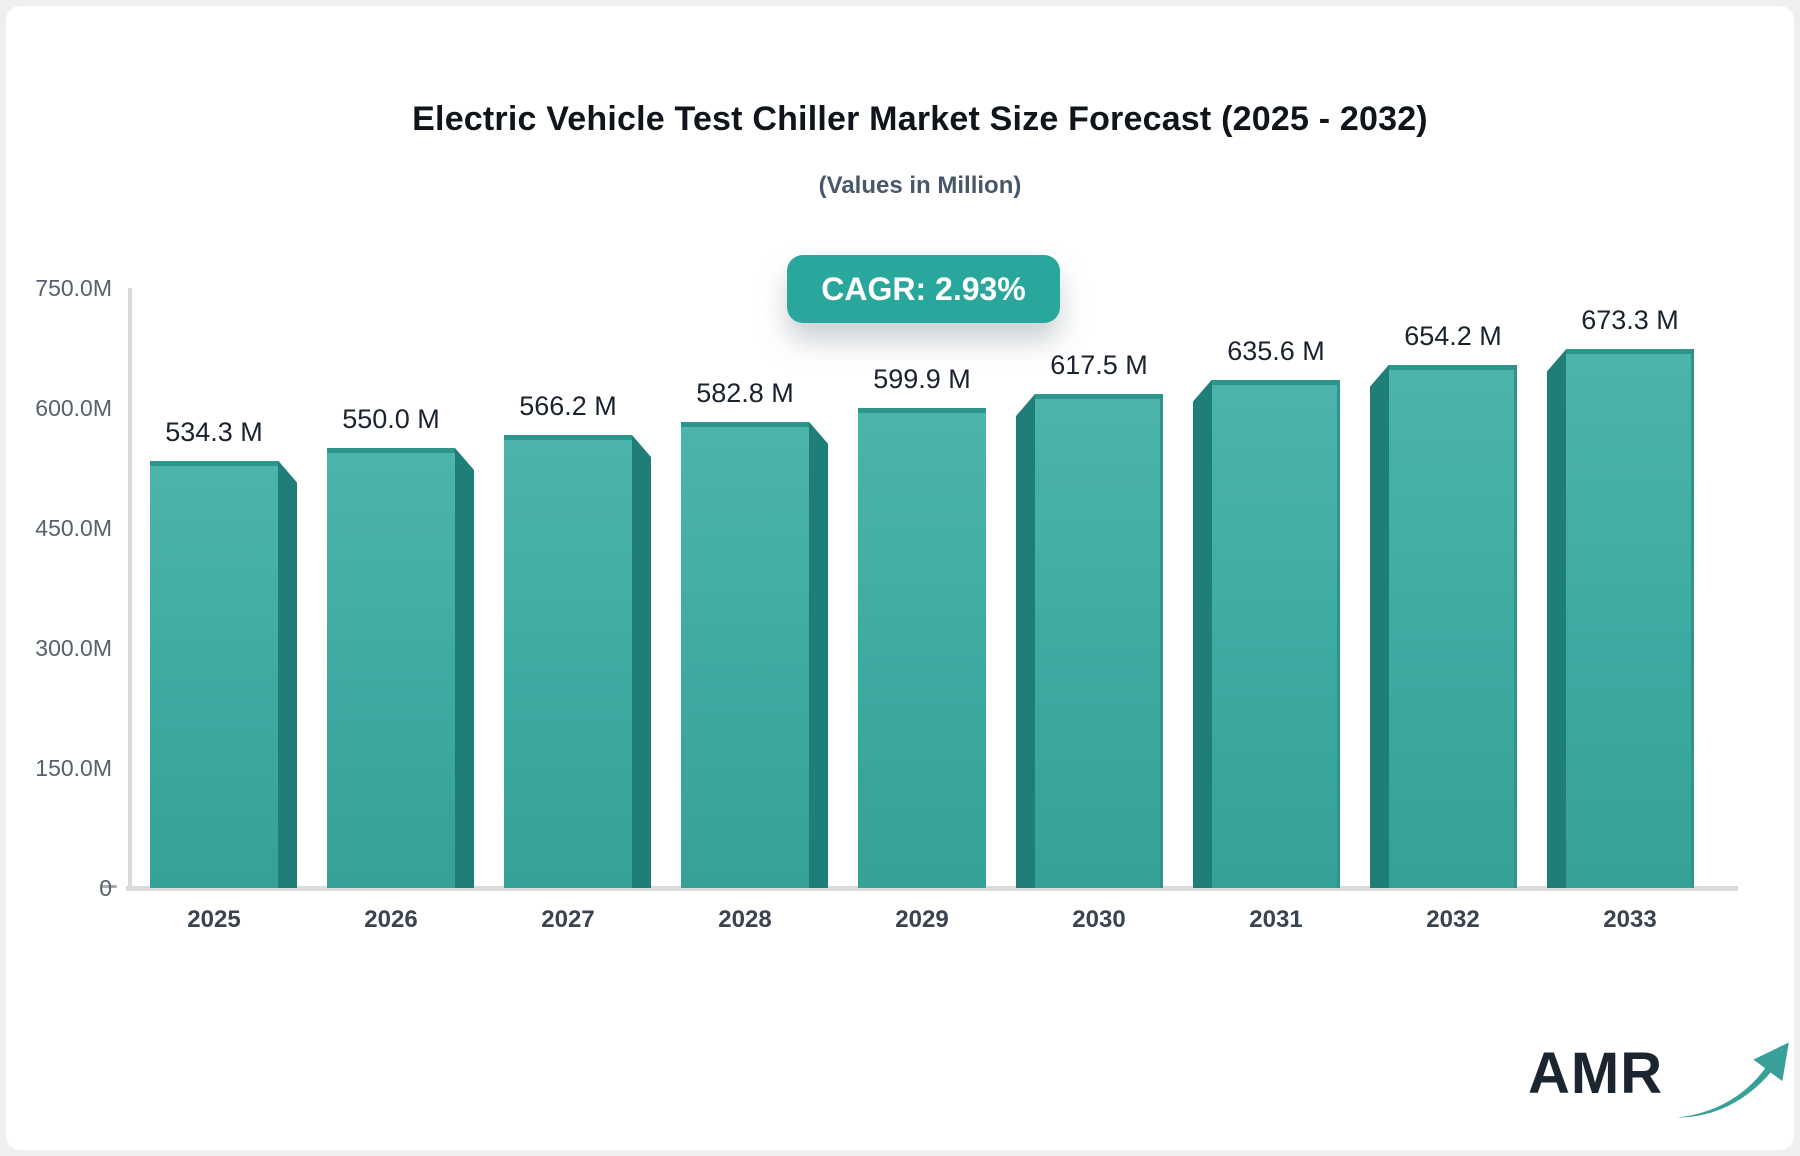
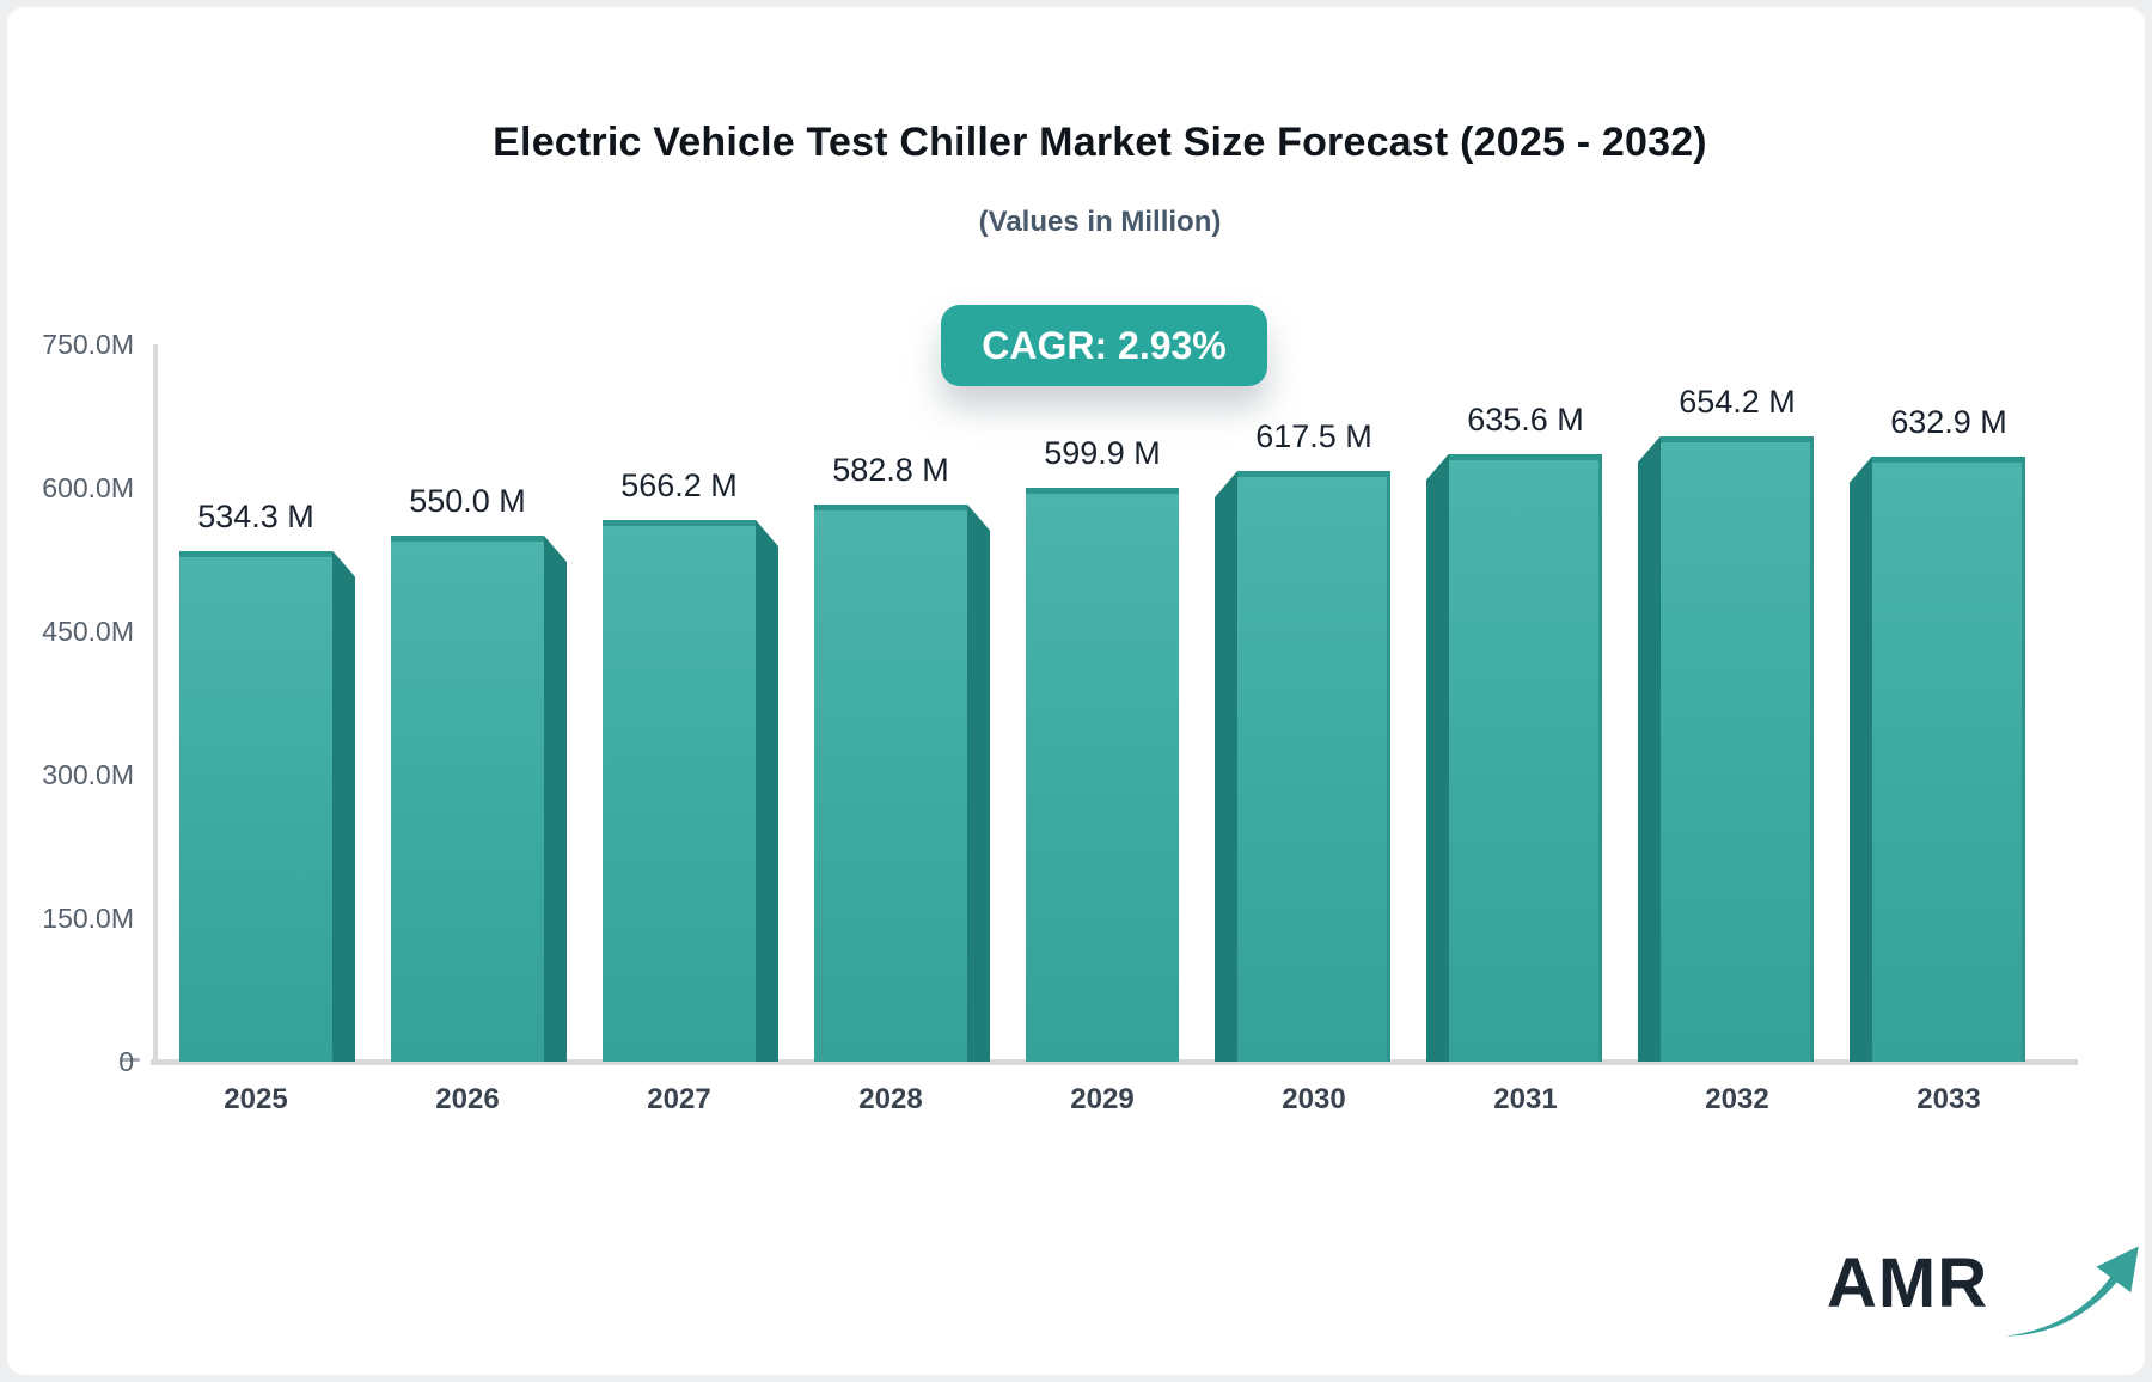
2033: 673.3 -> 632.9
